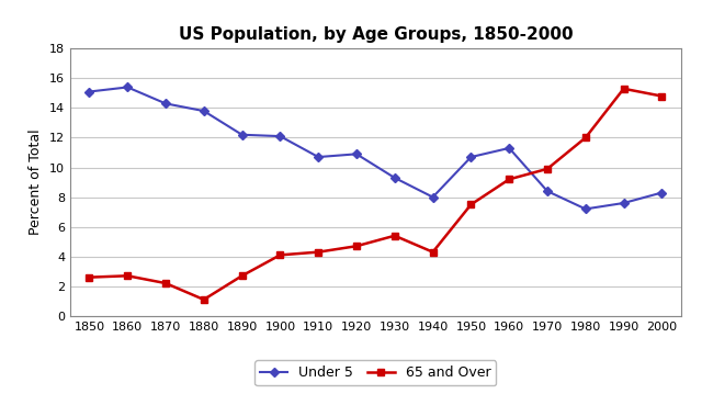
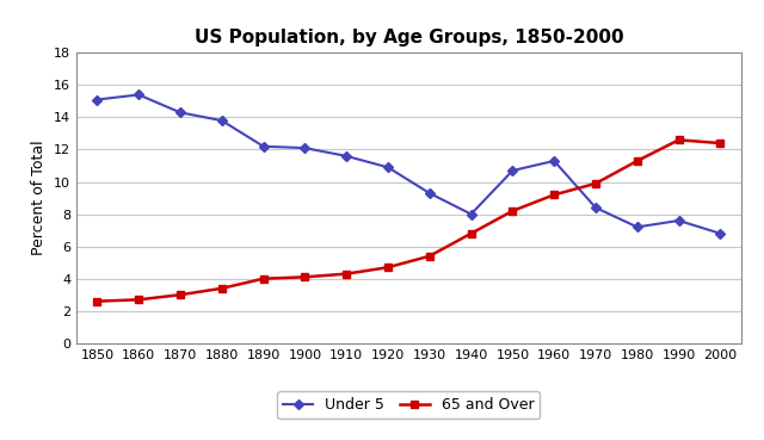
65 and Over/1870: 2.2 -> 3.0
65 and Over/1880: 1.1 -> 3.4
65 and Over/1890: 2.7 -> 4.0
Under 5/1910: 10.7 -> 11.6
65 and Over/1940: 4.3 -> 6.8
65 and Over/1950: 7.5 -> 8.2
65 and Over/1980: 12.0 -> 11.3
65 and Over/1990: 15.3 -> 12.6
Under 5/2000: 8.3 -> 6.8
65 and Over/2000: 14.8 -> 12.4
